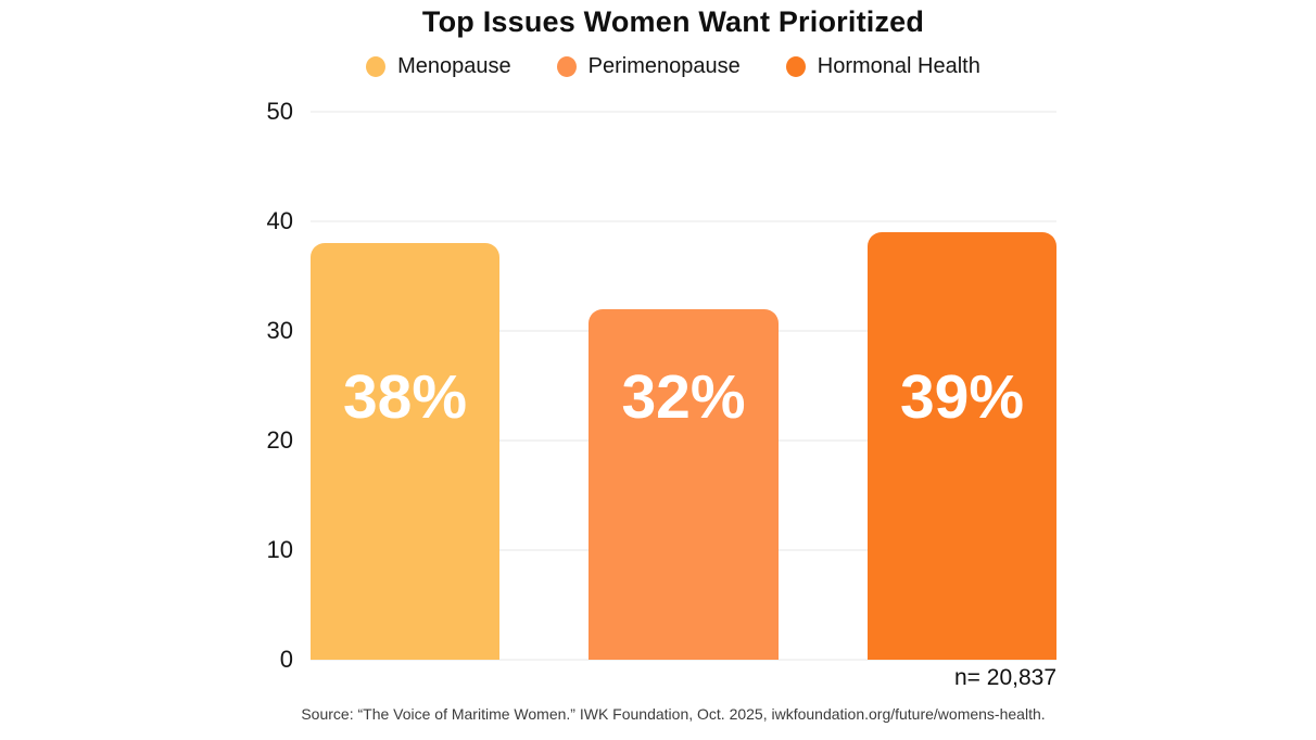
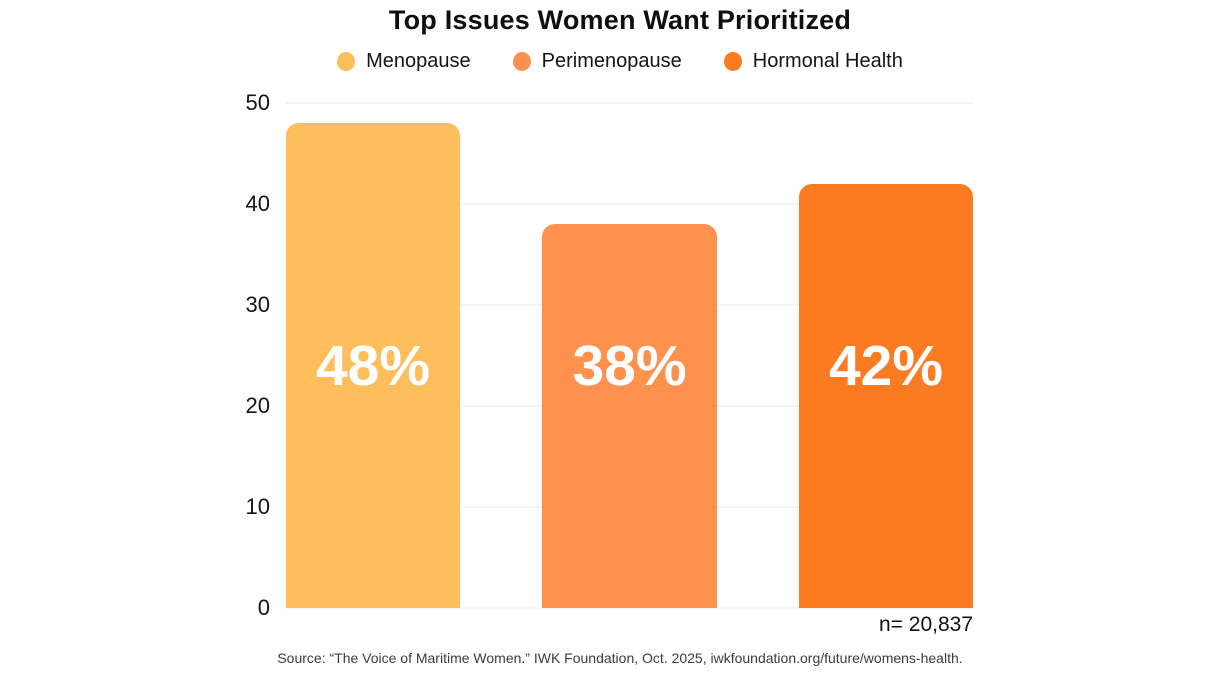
Menopause: 38% -> 48%
Perimenopause: 32% -> 38%
Hormonal Health: 39% -> 42%
